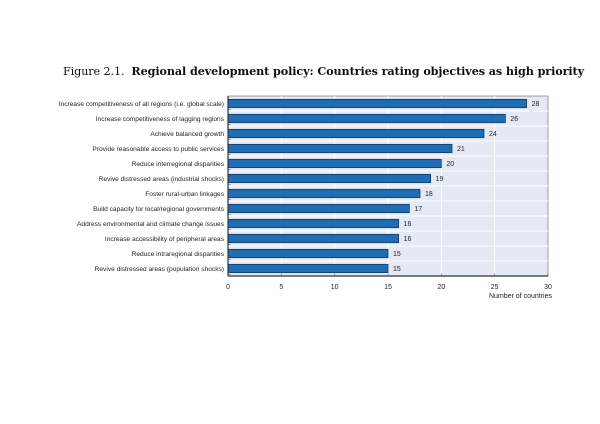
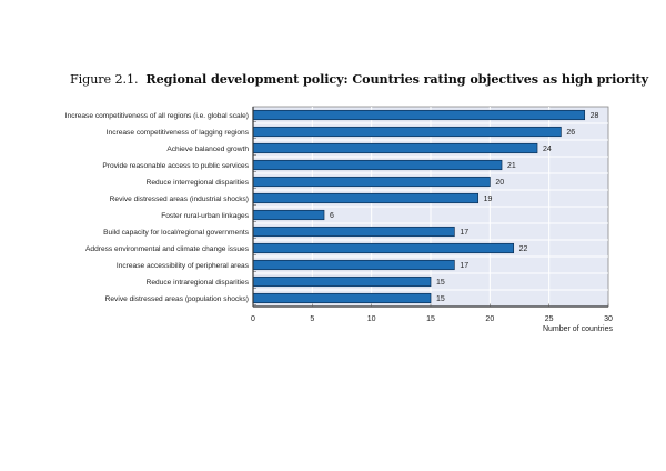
Foster rural-urban linkages: 18 -> 6
Address environmental and climate change issues: 16 -> 22
Increase accessibility of peripheral areas: 16 -> 17
